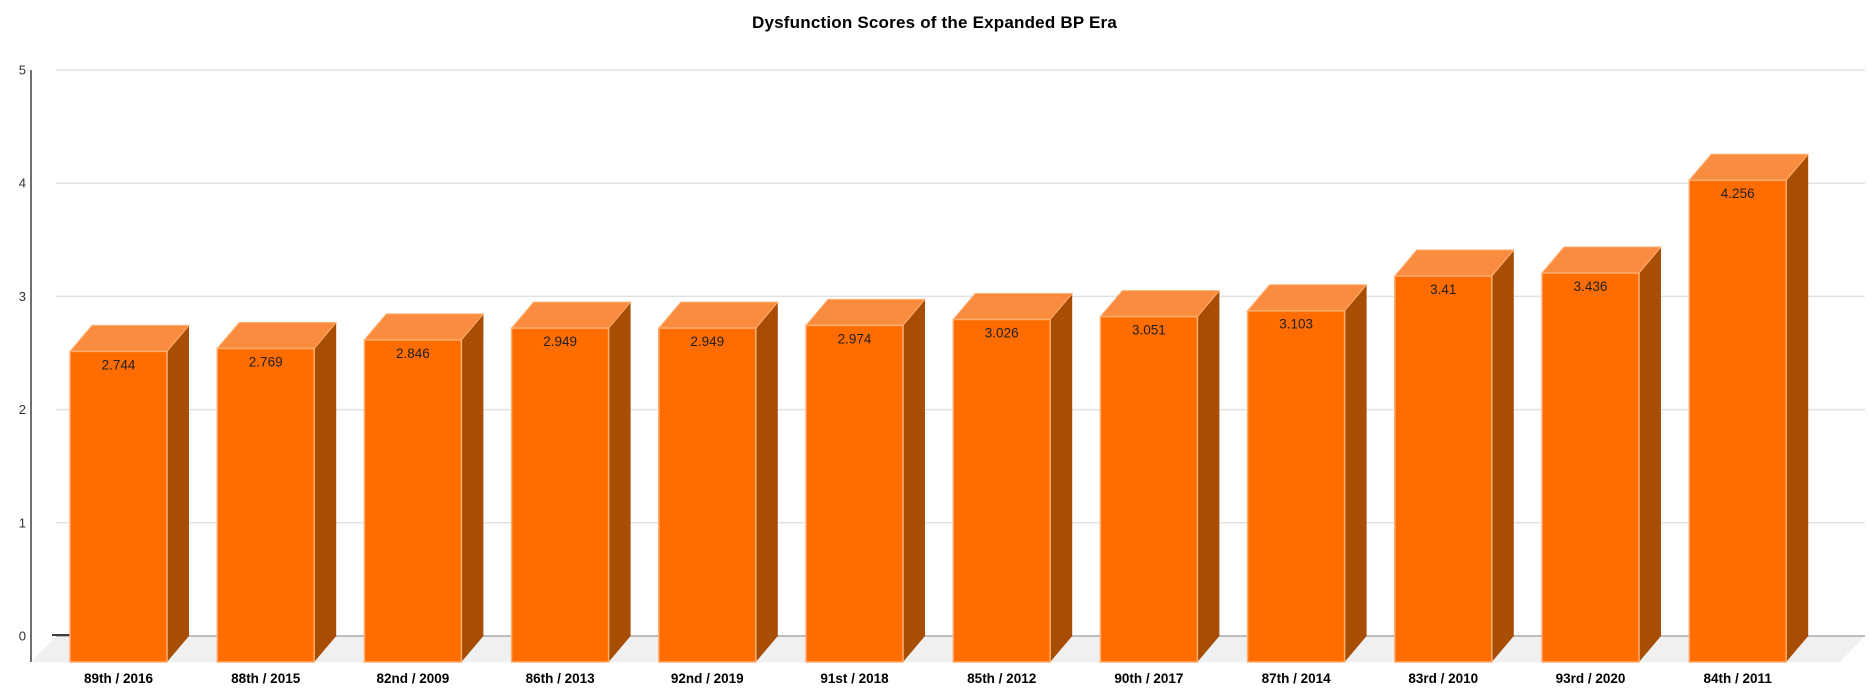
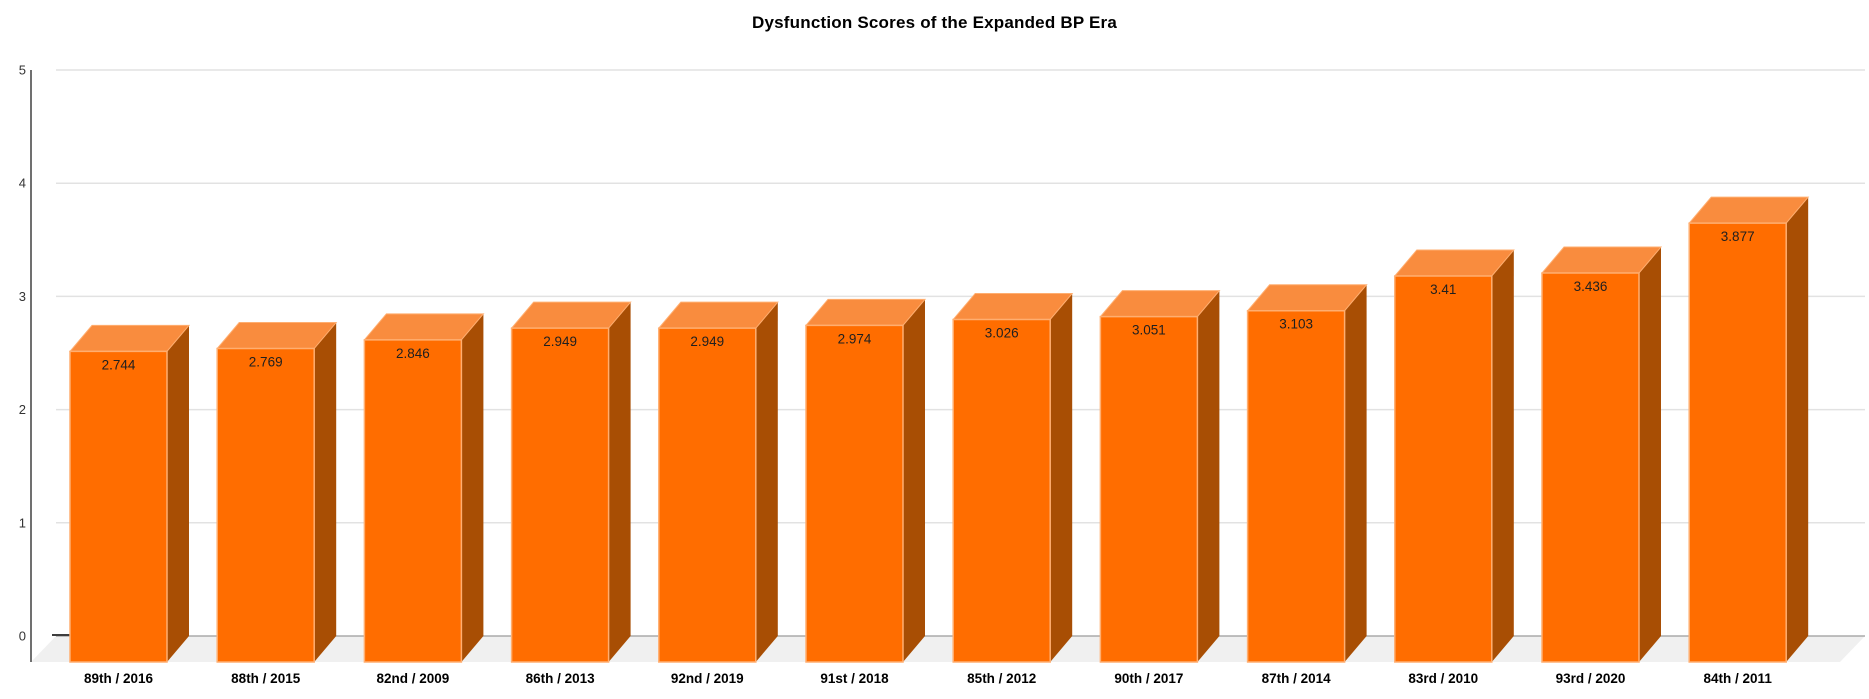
84th / 2011: 4.256 -> 3.877
